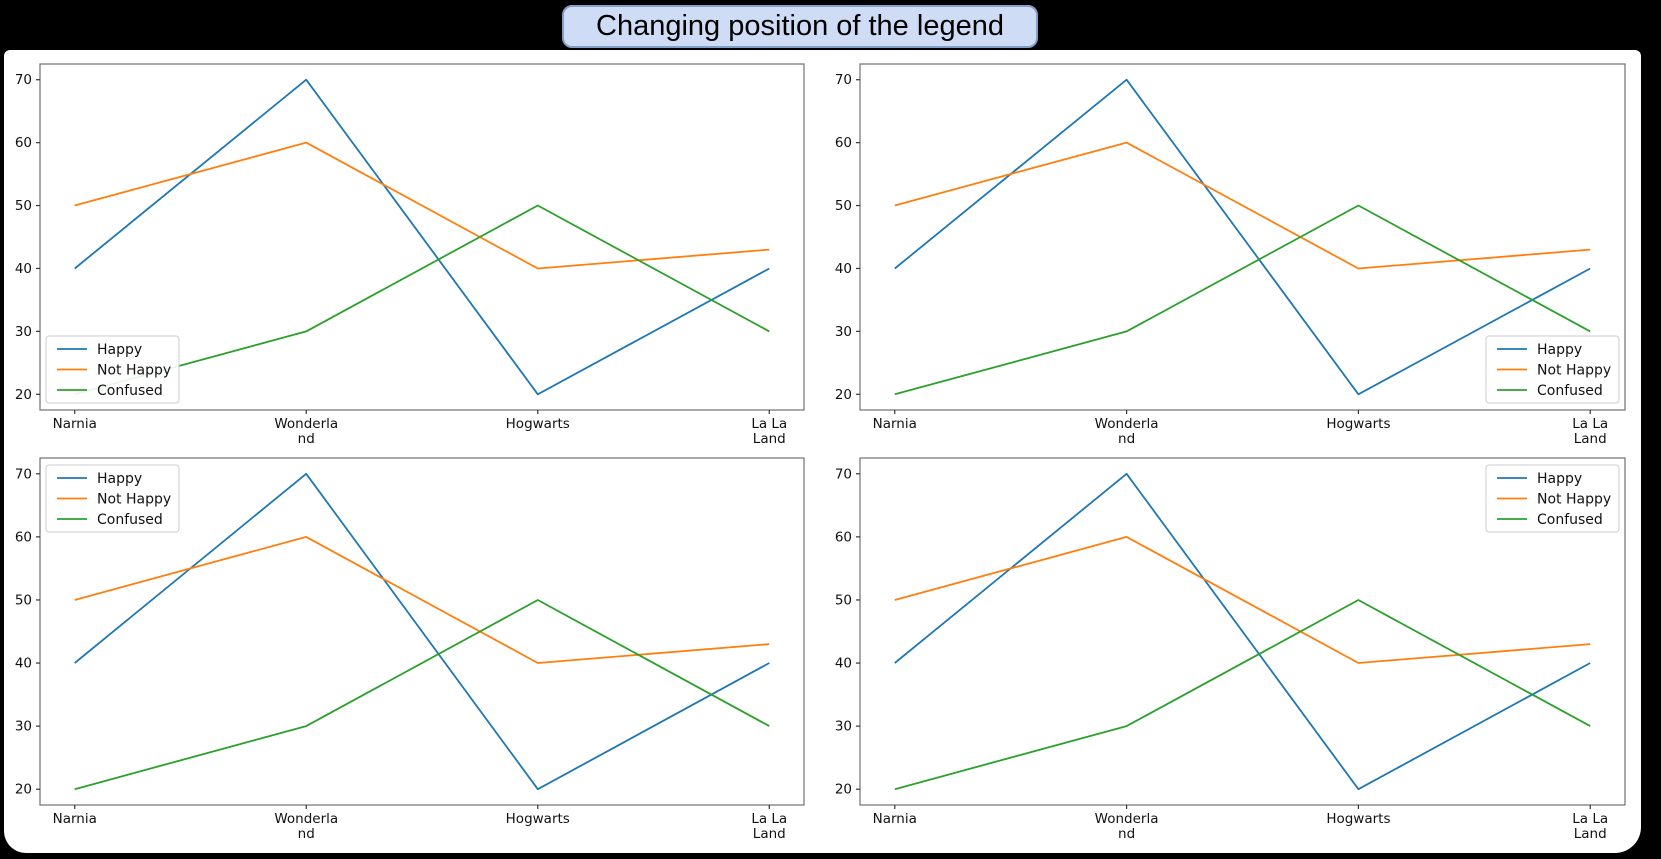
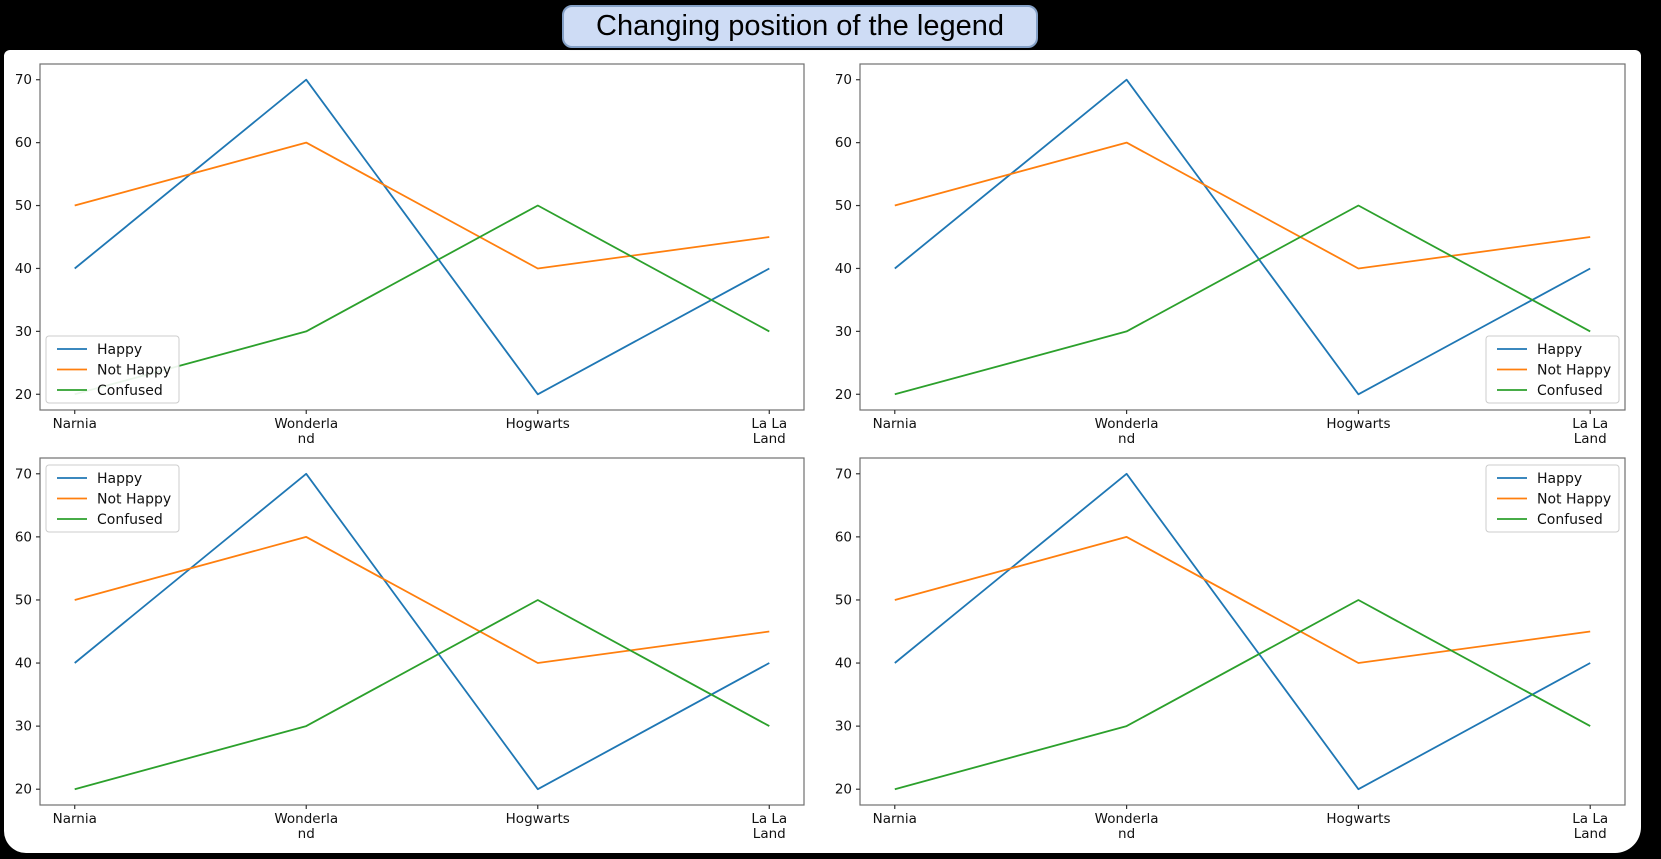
Not Happy/La La Land: 43 -> 45
